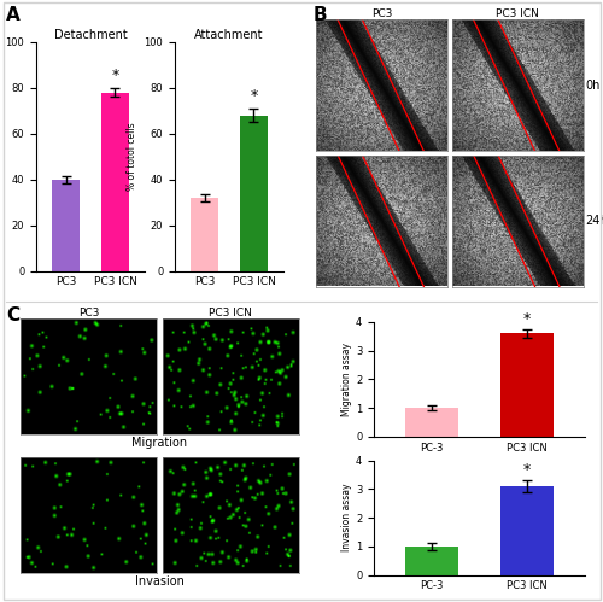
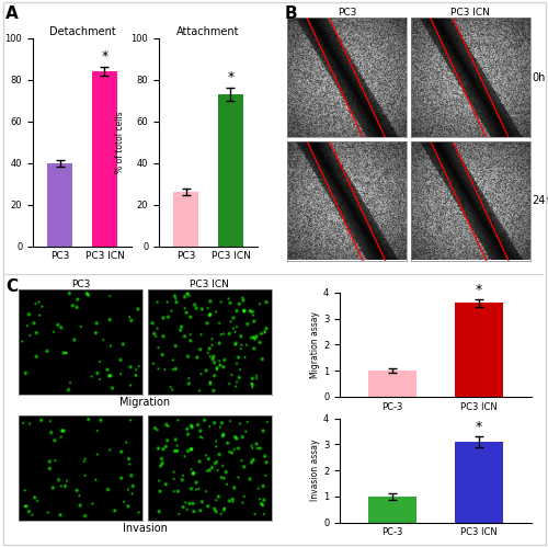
Detachment/PC3 ICN: 78 -> 84
Attachment/PC3: 32 -> 26
Attachment/PC3 ICN: 68 -> 73
